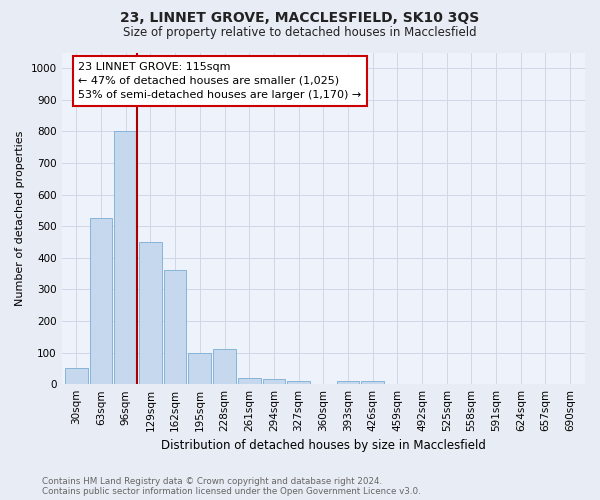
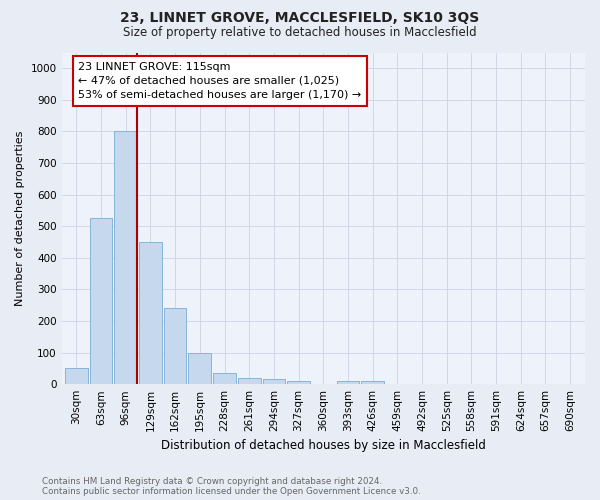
162sqm: 360 -> 240
228sqm: 110 -> 35
